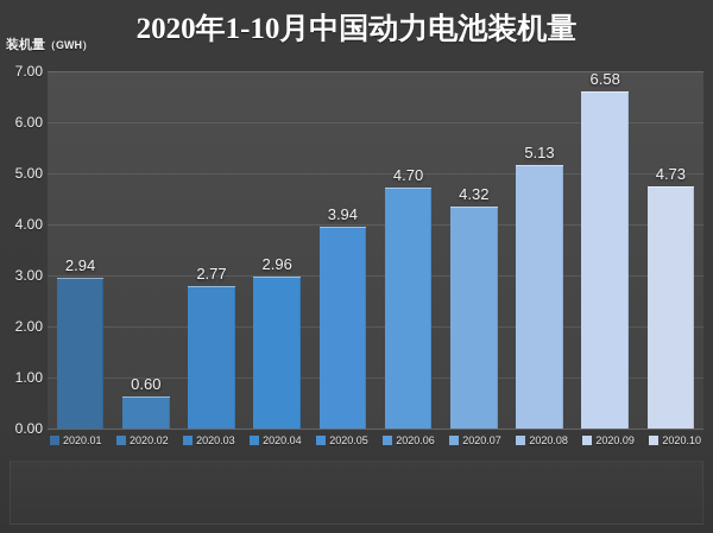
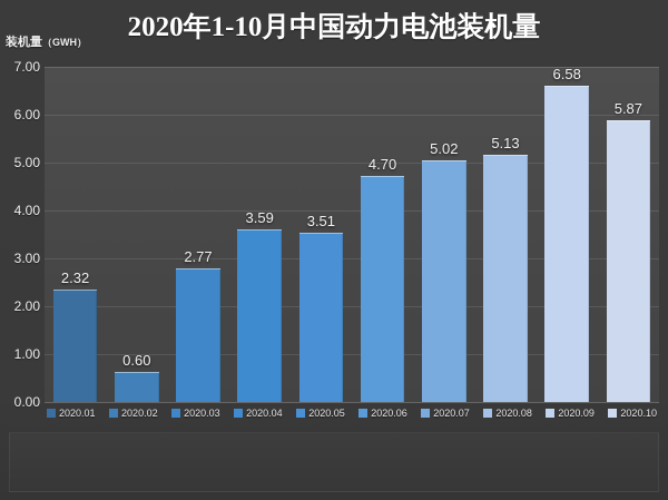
2020.01: 2.94 -> 2.32
2020.04: 2.96 -> 3.59
2020.05: 3.94 -> 3.51
2020.07: 4.32 -> 5.02
2020.10: 4.73 -> 5.87
